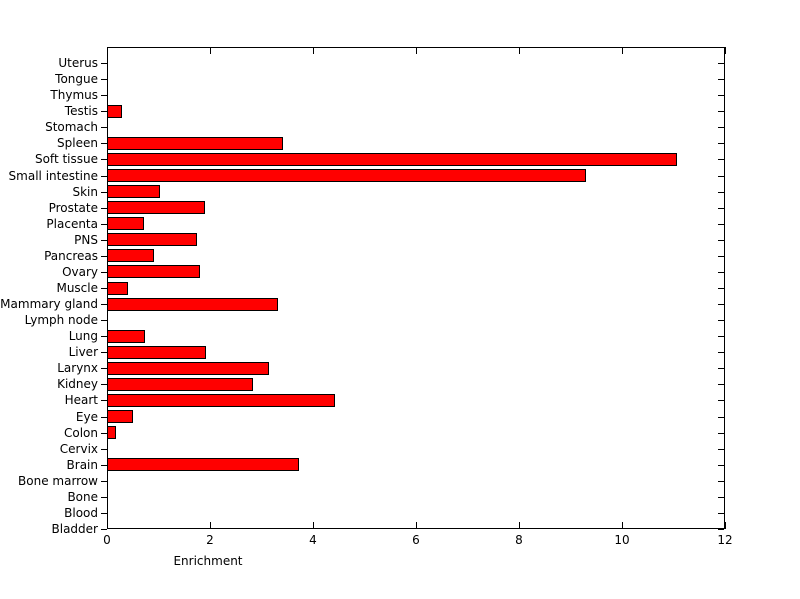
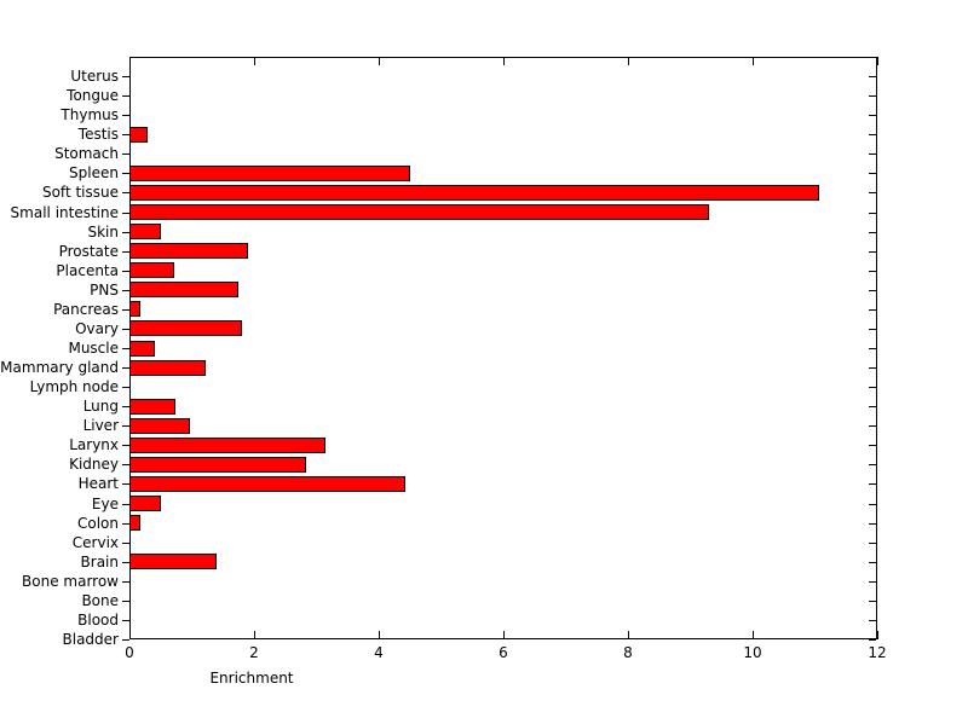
Spleen: 3.4 -> 4.5
Skin: 1.0 -> 0.5
Pancreas: 0.9 -> 0.2
Mammary gland: 3.3 -> 1.2
Liver: 1.9 -> 0.9
Brain: 3.7 -> 1.4
